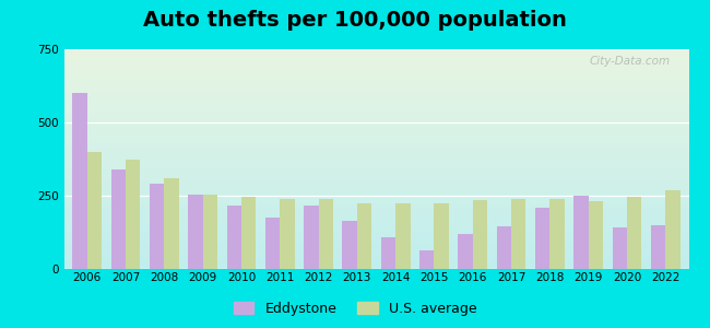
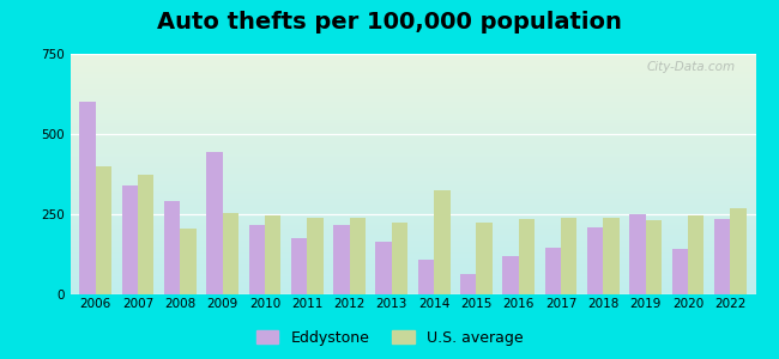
U.S. average/2008: 310 -> 205
Eddystone/2009: 255 -> 445
U.S. average/2014: 225 -> 325
Eddystone/2022: 150 -> 235
